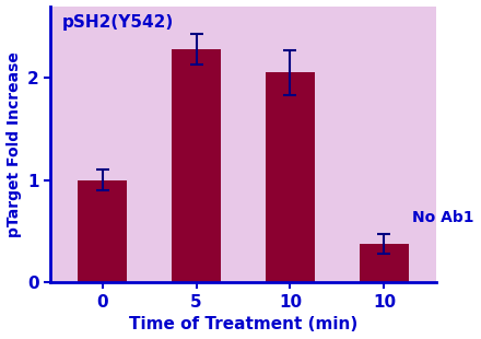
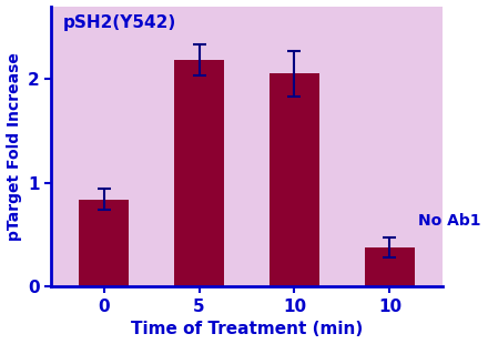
0: 1.00 -> 0.84
5: 2.28 -> 2.18
